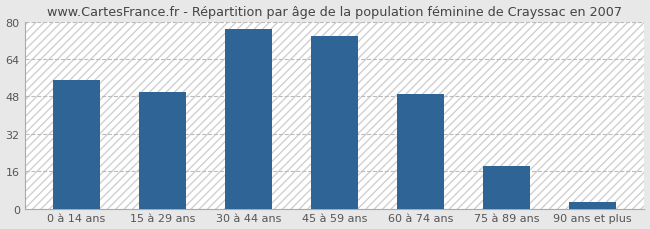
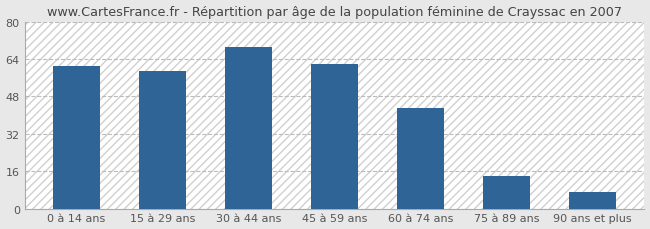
0 à 14 ans: 55 -> 61
15 à 29 ans: 50 -> 59
30 à 44 ans: 77 -> 69
45 à 59 ans: 74 -> 62
60 à 74 ans: 49 -> 43
75 à 89 ans: 18 -> 14
90 ans et plus: 3 -> 7
